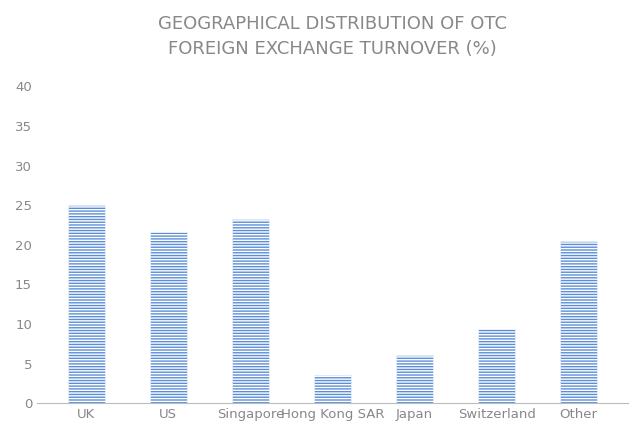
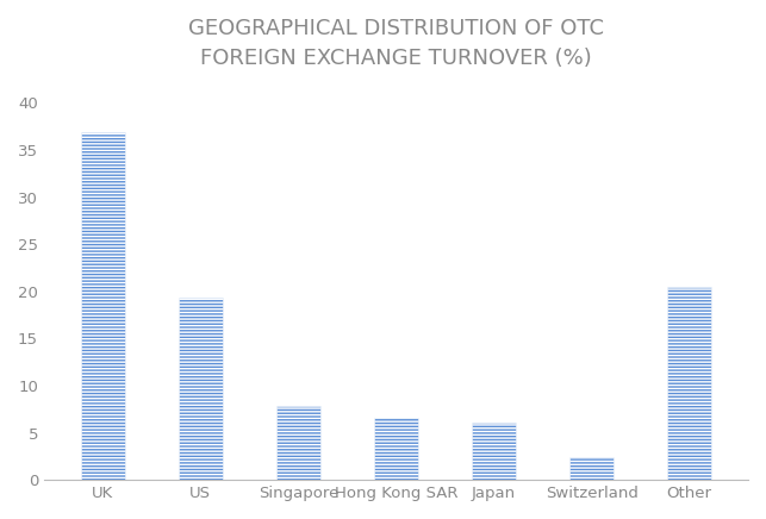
UK: 25.0 -> 36.9
US: 21.6 -> 19.4
Singapore: 23.2 -> 7.9
Hong Kong SAR: 3.6 -> 6.6
Switzerland: 9.4 -> 2.4
